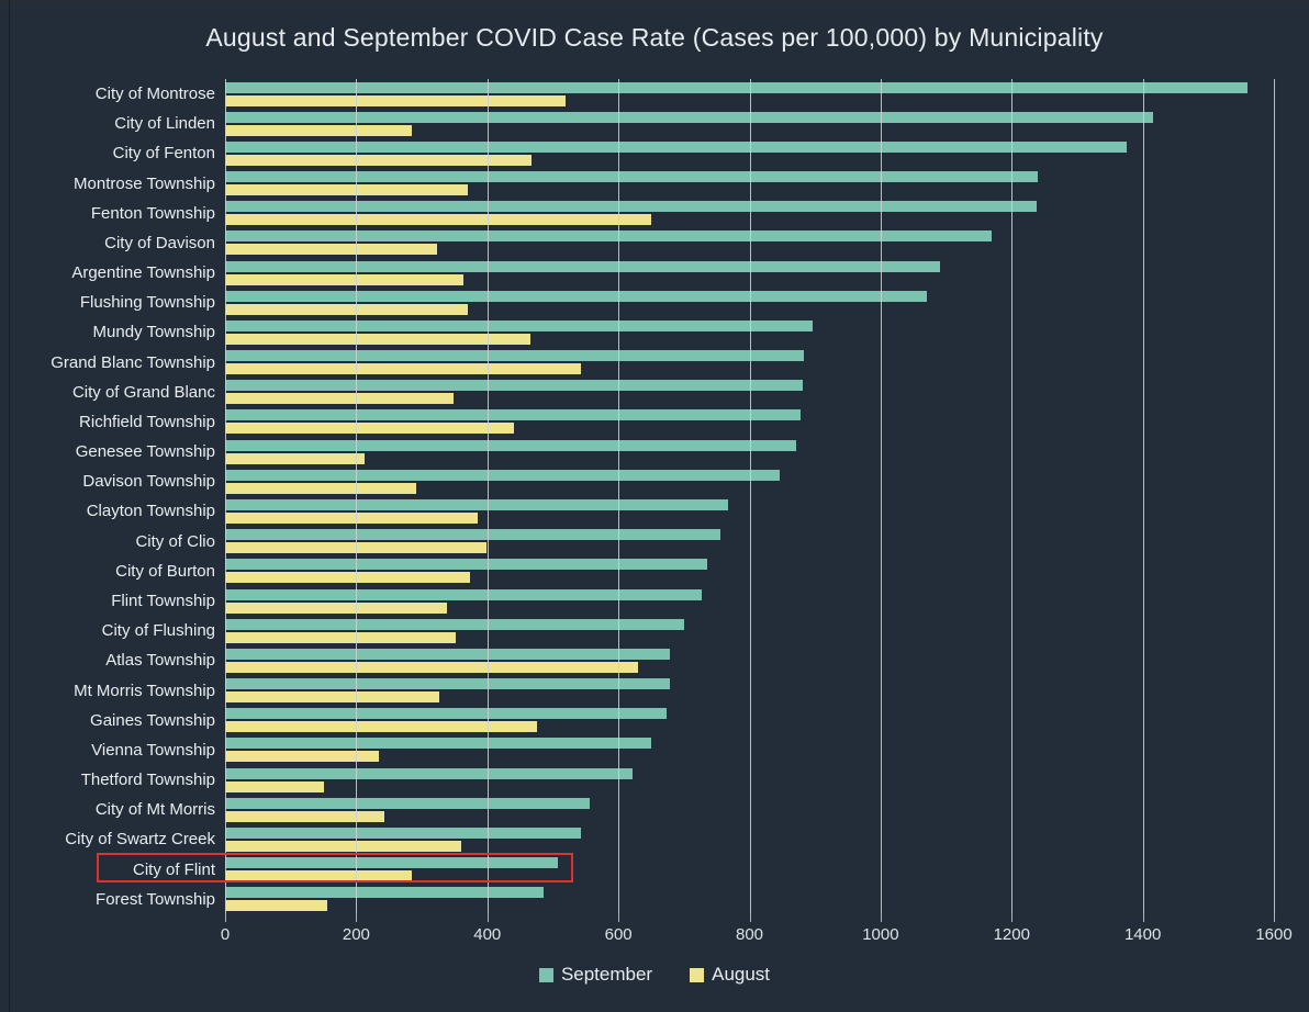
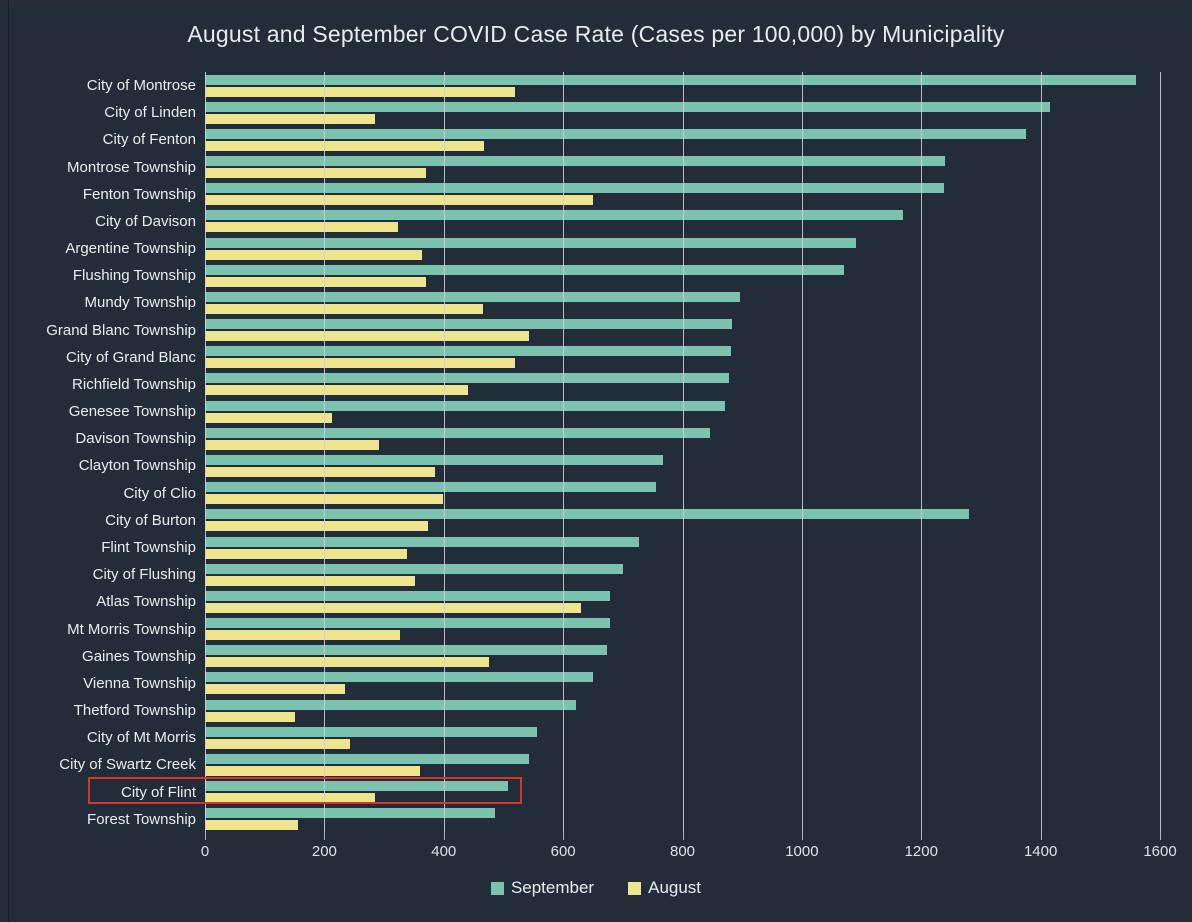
August/City of Grand Blanc: 350 -> 520
September/City of Burton: 740 -> 1280
